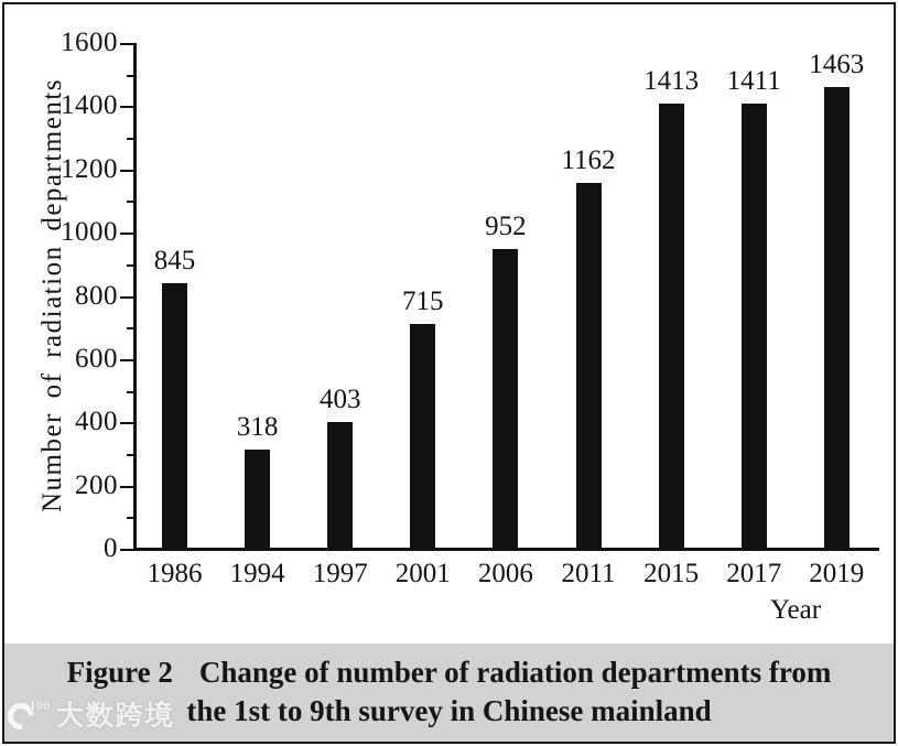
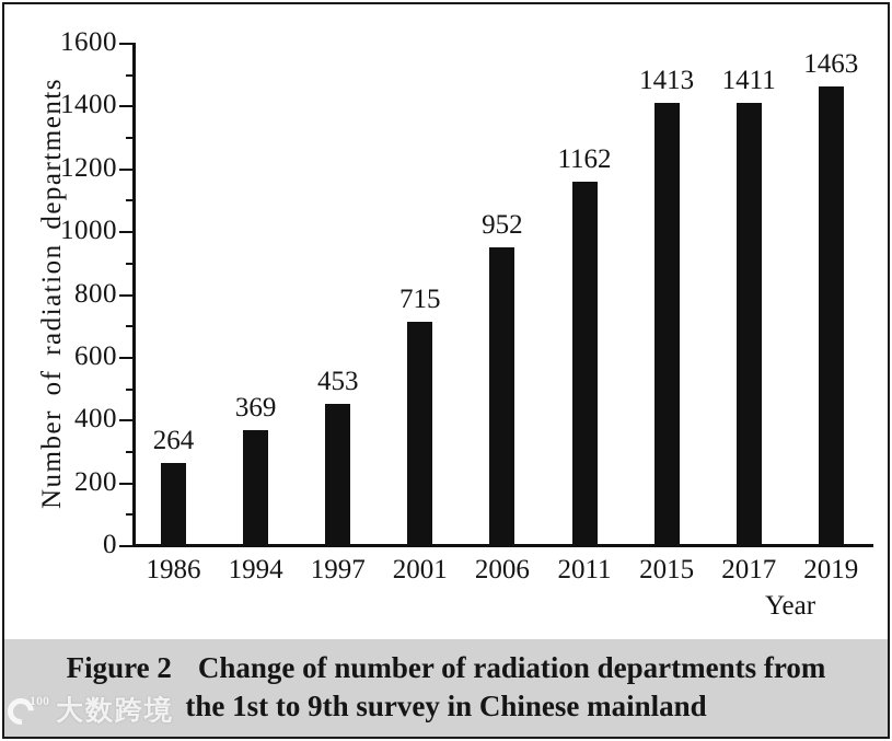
1986: 845 -> 264
1994: 318 -> 369
1997: 403 -> 453
